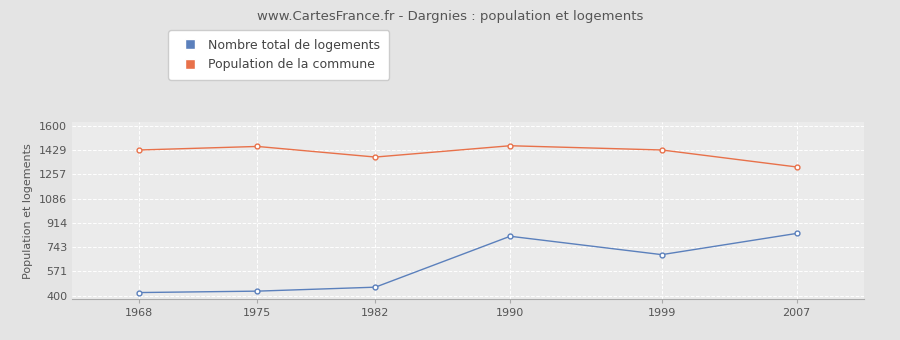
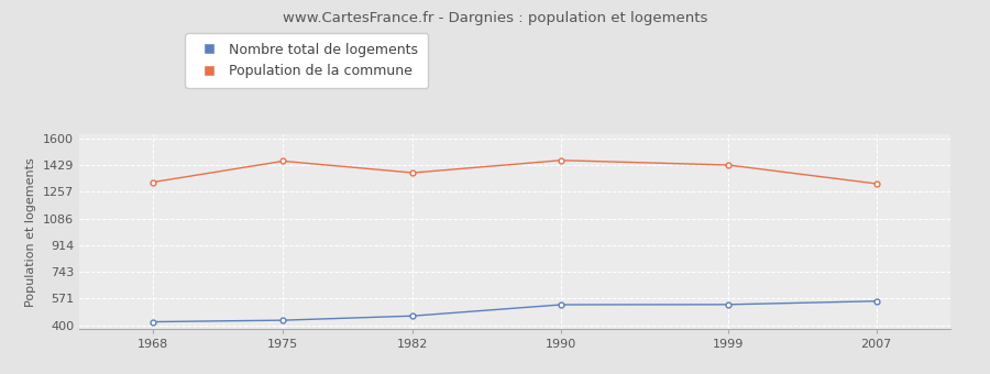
Population de la commune/1968: 1430 -> 1320
Nombre total de logements/1990: 820 -> 530
Nombre total de logements/1999: 690 -> 530
Nombre total de logements/2007: 840 -> 560
